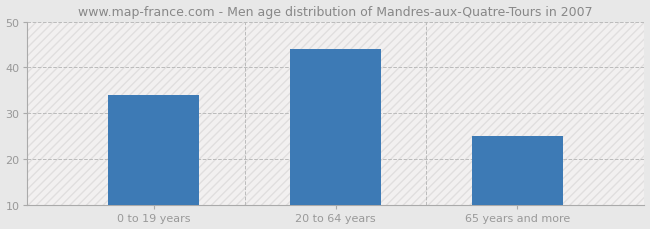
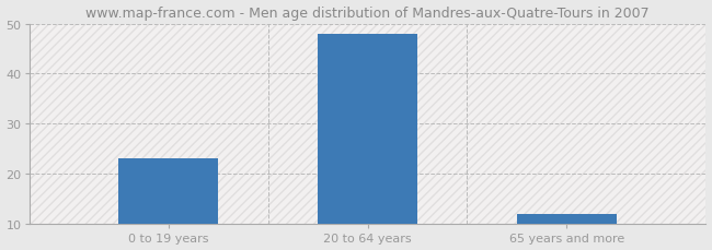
0 to 19 years: 34 -> 23
20 to 64 years: 44 -> 48
65 years and more: 25 -> 12
